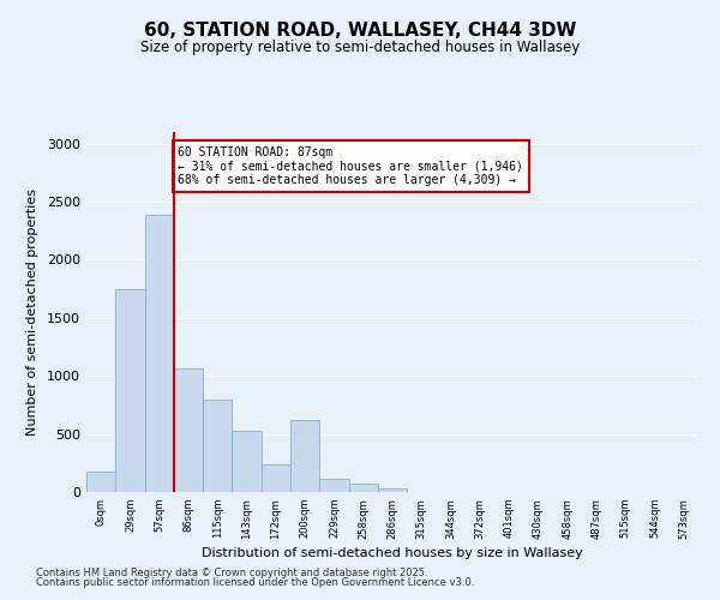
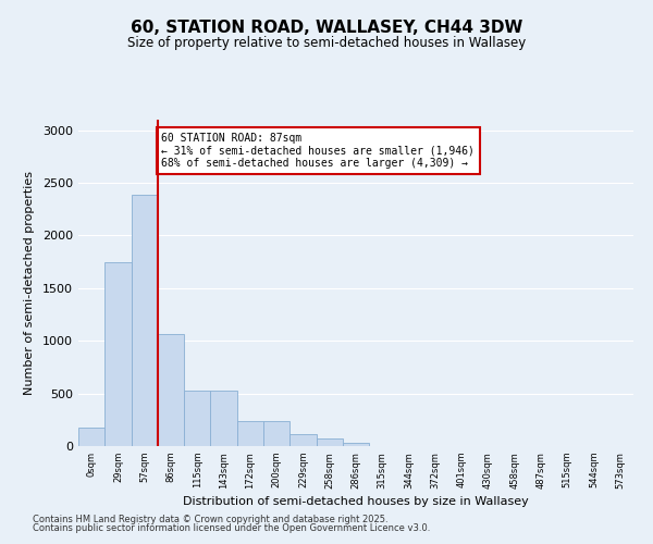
115sqm: 800 -> 530
200sqm: 620 -> 240
